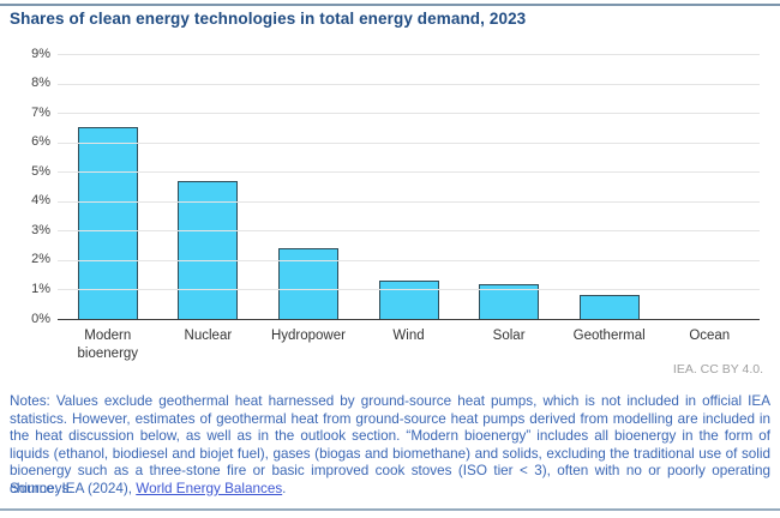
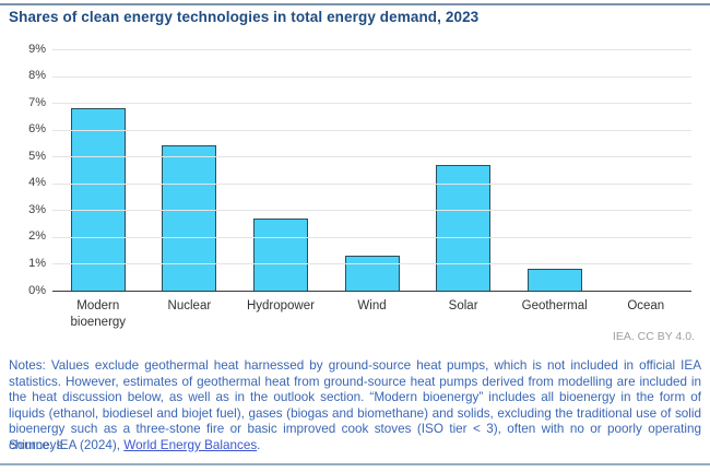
Modern bioenergy: 6.5% -> 6.8%
Nuclear: 4.7% -> 5.4%
Hydropower: 2.4% -> 2.7%
Solar: 1.2% -> 4.7%
